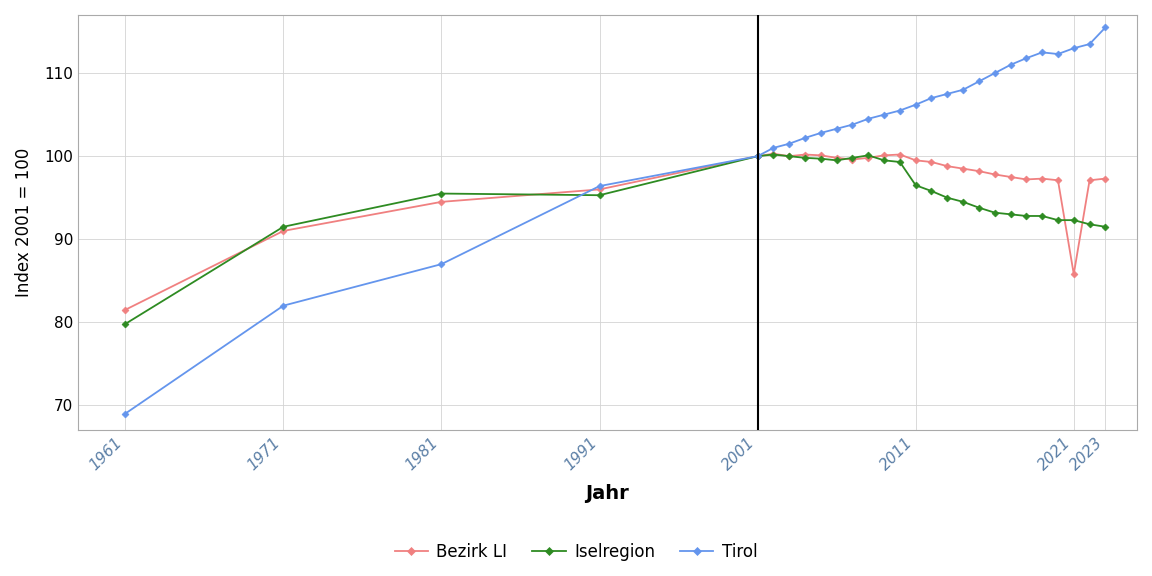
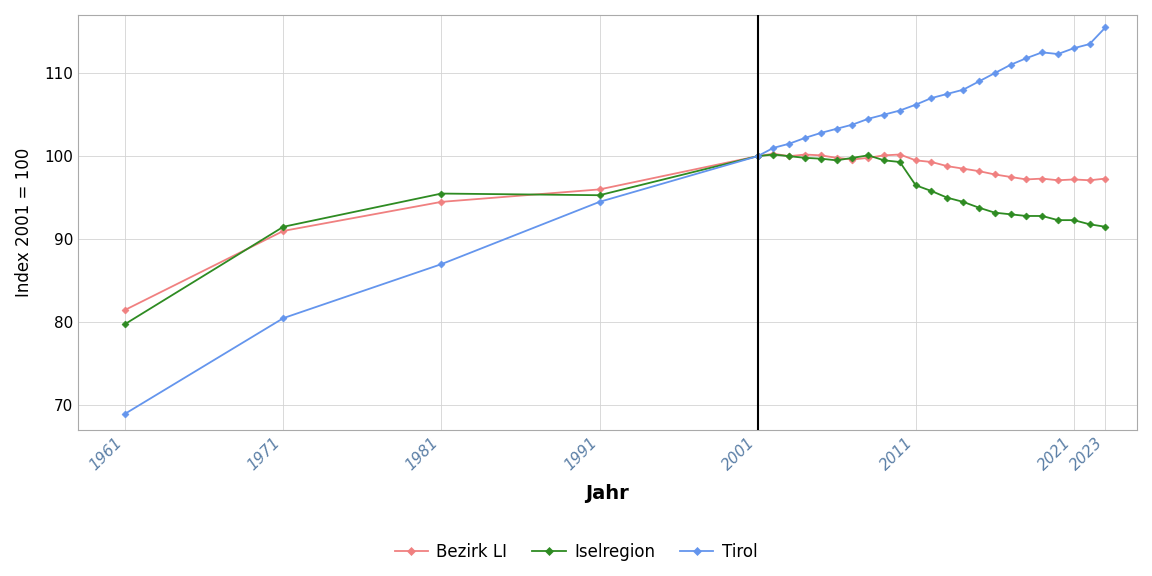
Tirol/1971: 82.0 -> 80.5
Tirol/1991: 96.4 -> 94.5
Bezirk LI/2021: 85.8 -> 97.2
